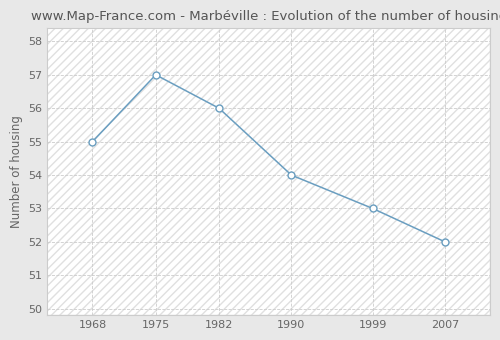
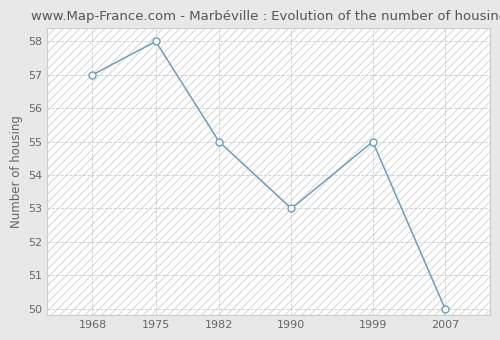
1968: 55 -> 57
1975: 57 -> 58
1982: 56 -> 55
1990: 54 -> 53
1999: 53 -> 55
2007: 52 -> 50
